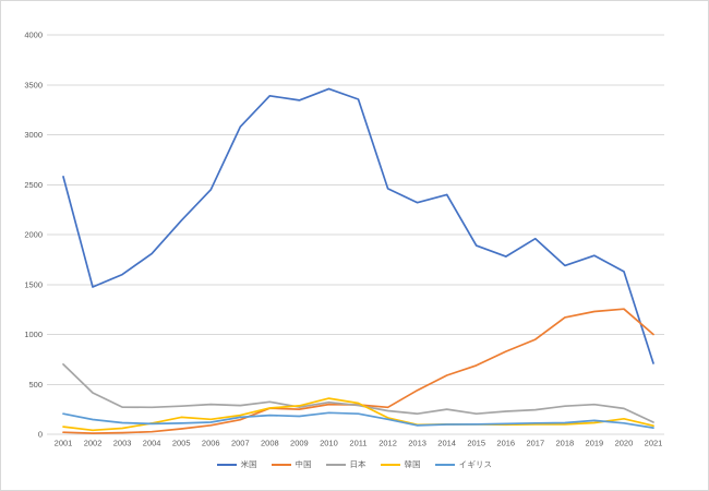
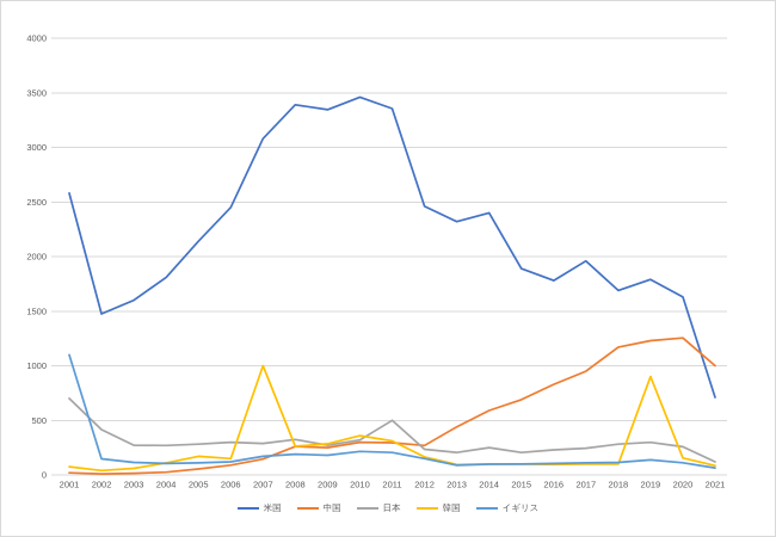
イギリス/2001: 200 -> 1100
韓国/2007: 200 -> 1000
日本/2011: 300 -> 500
韓国/2019: 100 -> 900
